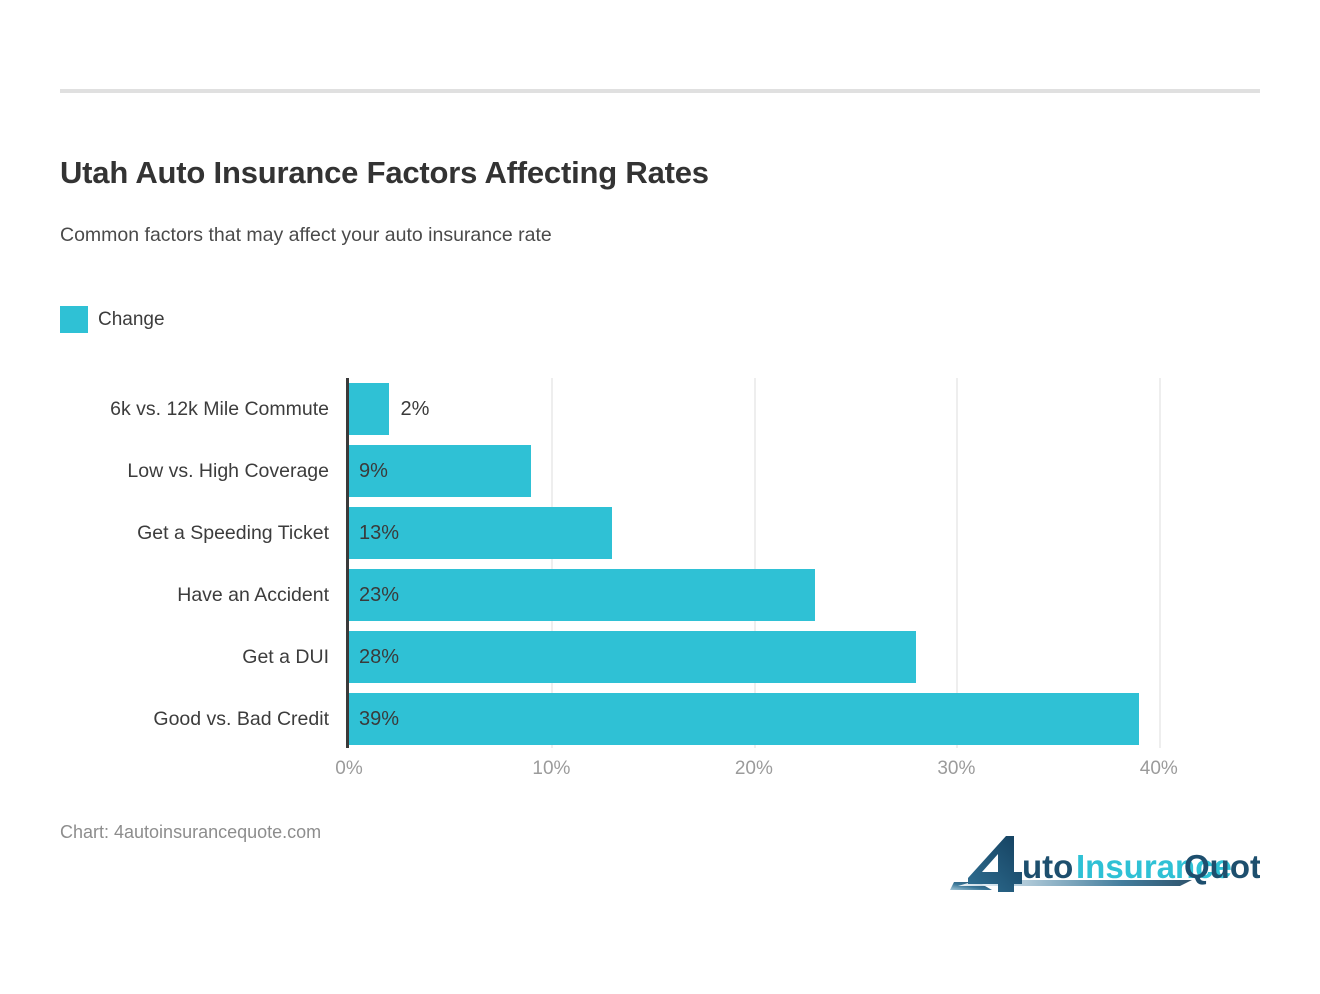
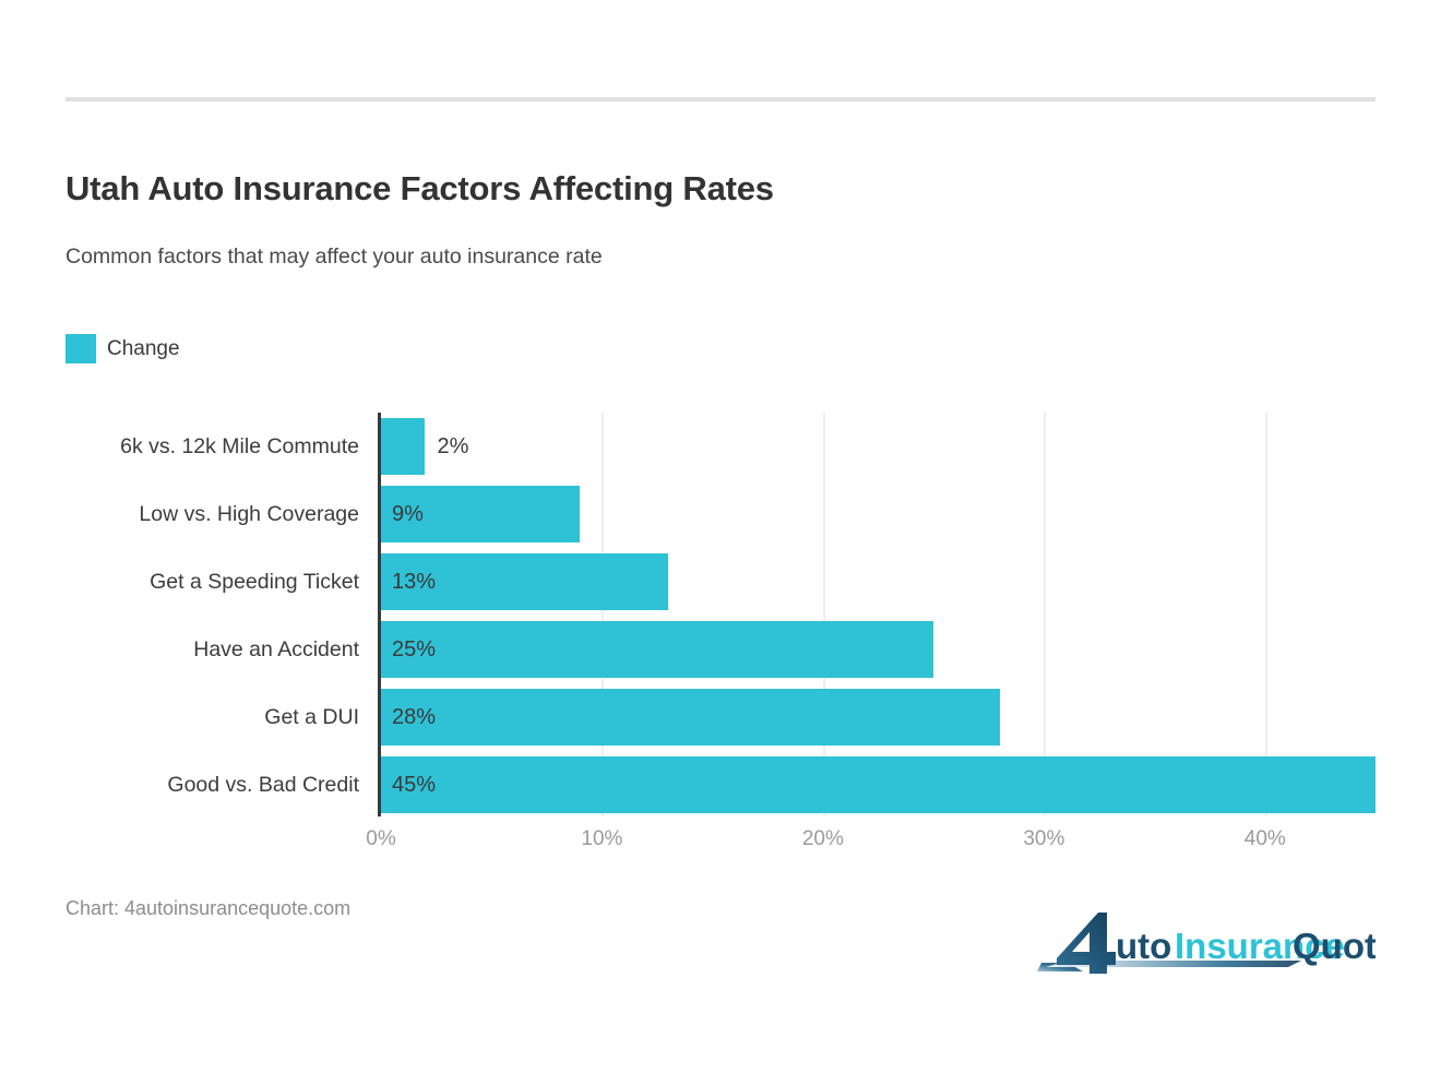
Have an Accident: 23% -> 25%
Good vs. Bad Credit: 39% -> 45%
